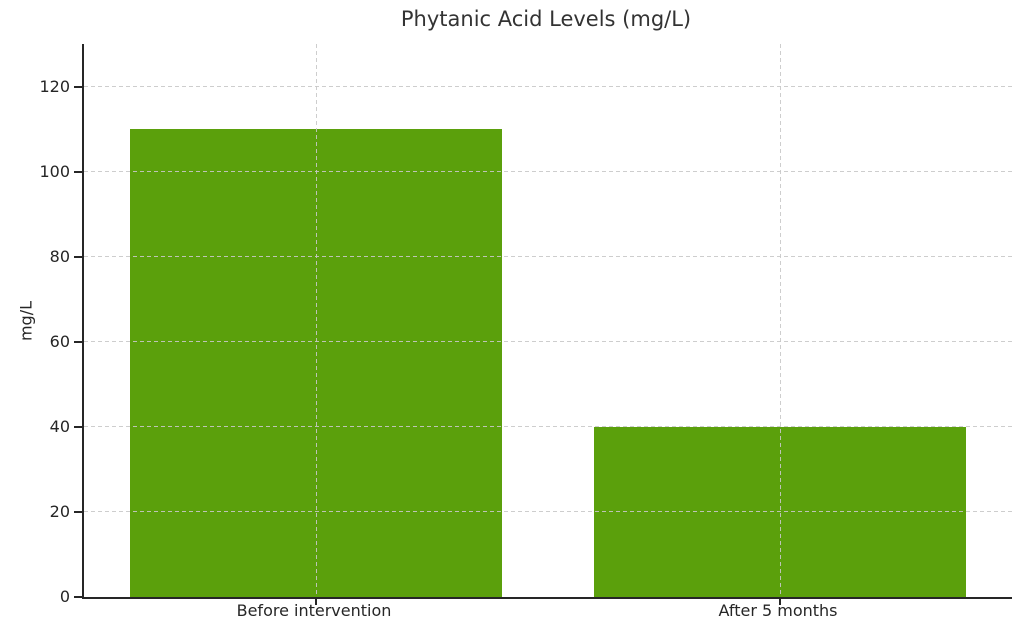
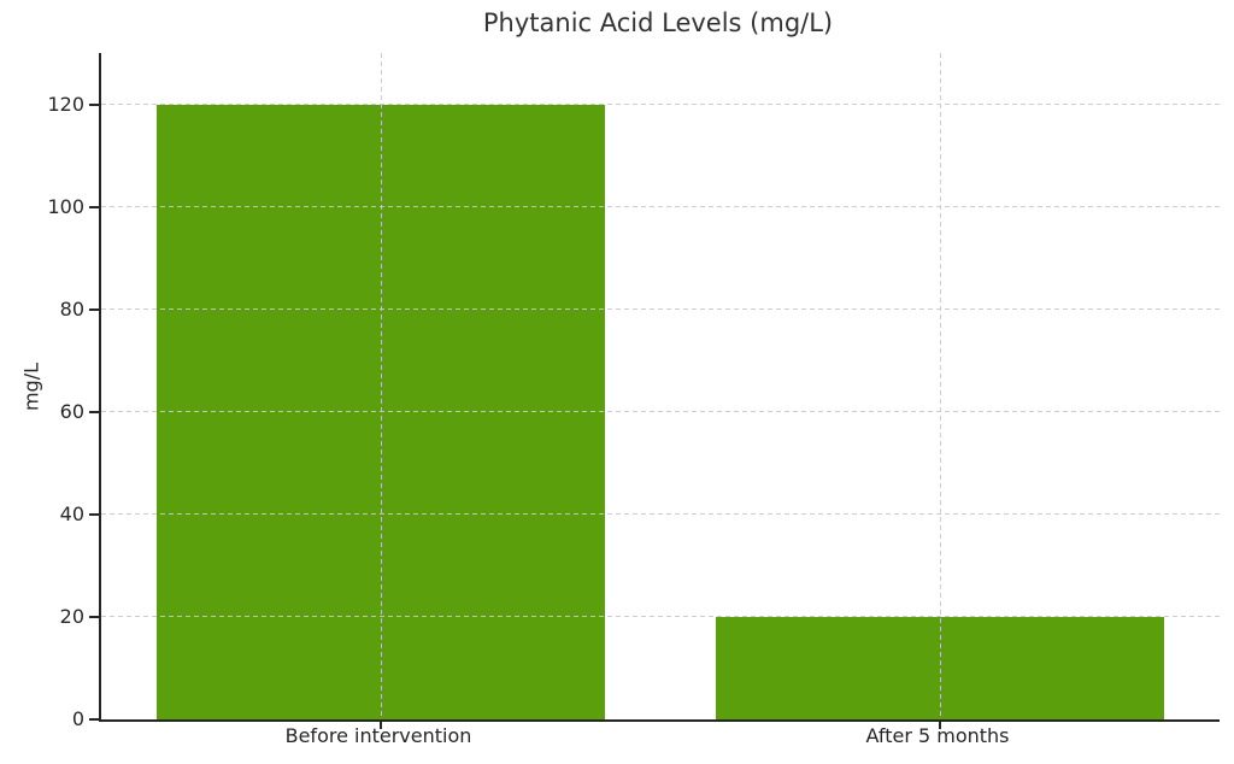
Before intervention: 110 -> 120
After 5 months: 40 -> 20
